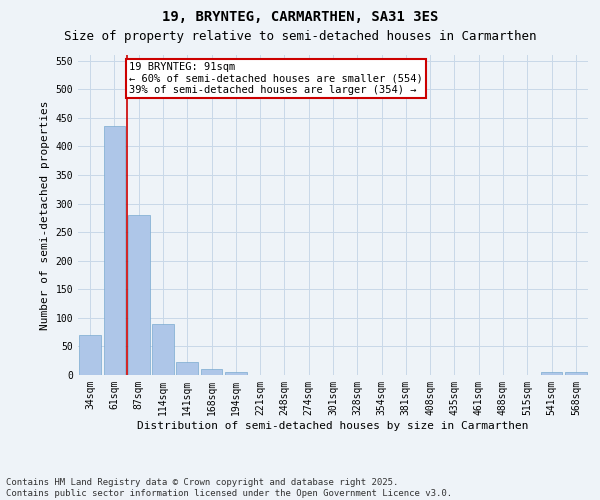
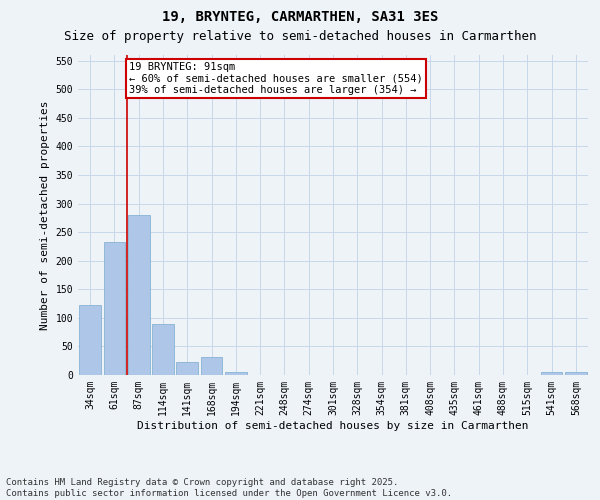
34sqm: 70 -> 122
61sqm: 435 -> 232
168sqm: 10 -> 32
